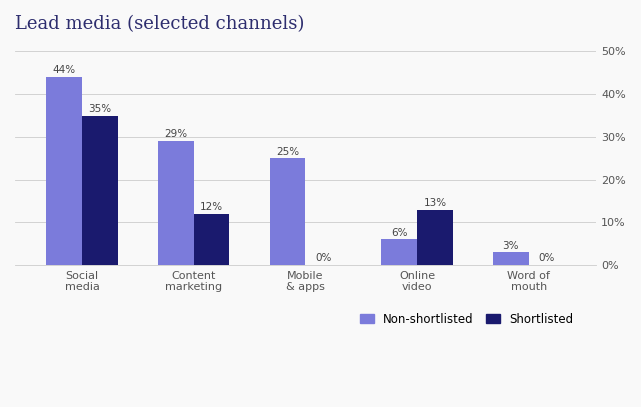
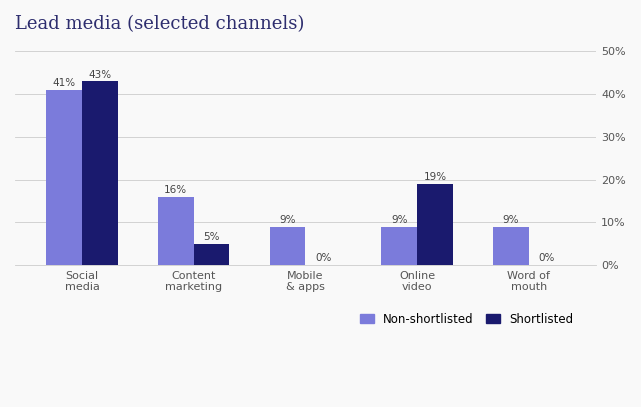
Non-shortlisted/Social media: 44% -> 41%
Shortlisted/Social media: 35% -> 43%
Non-shortlisted/Content marketing: 29% -> 16%
Shortlisted/Content marketing: 12% -> 5%
Non-shortlisted/Mobile & apps: 25% -> 9%
Non-shortlisted/Online video: 6% -> 9%
Shortlisted/Online video: 13% -> 19%
Non-shortlisted/Word of mouth: 3% -> 9%
